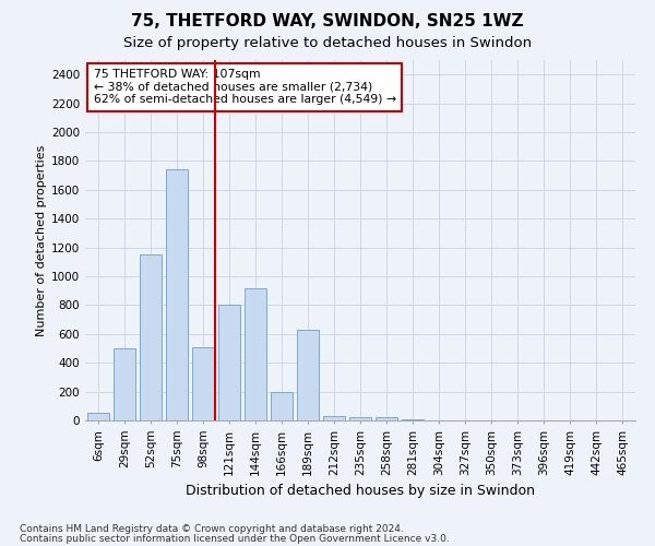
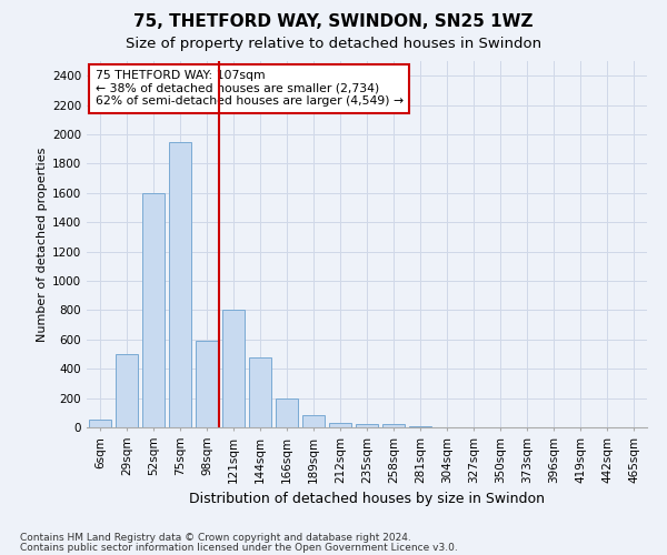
52sqm: 1150 -> 1600
75sqm: 1740 -> 1950
98sqm: 510 -> 590
144sqm: 920 -> 480
189sqm: 630 -> 80
